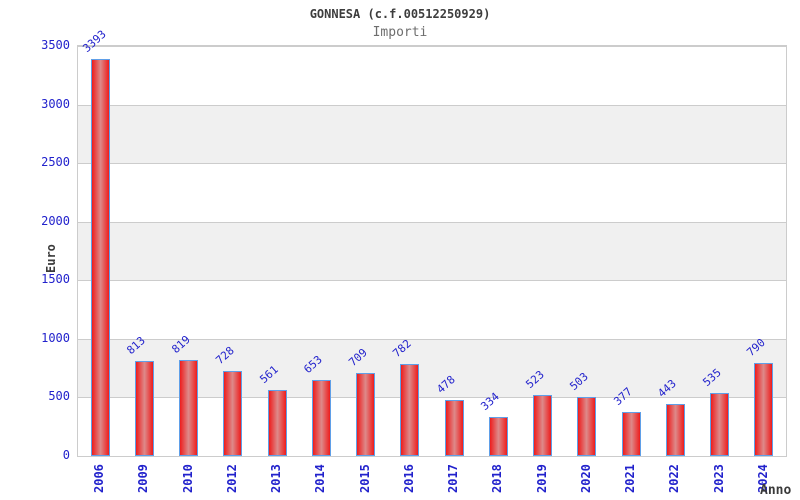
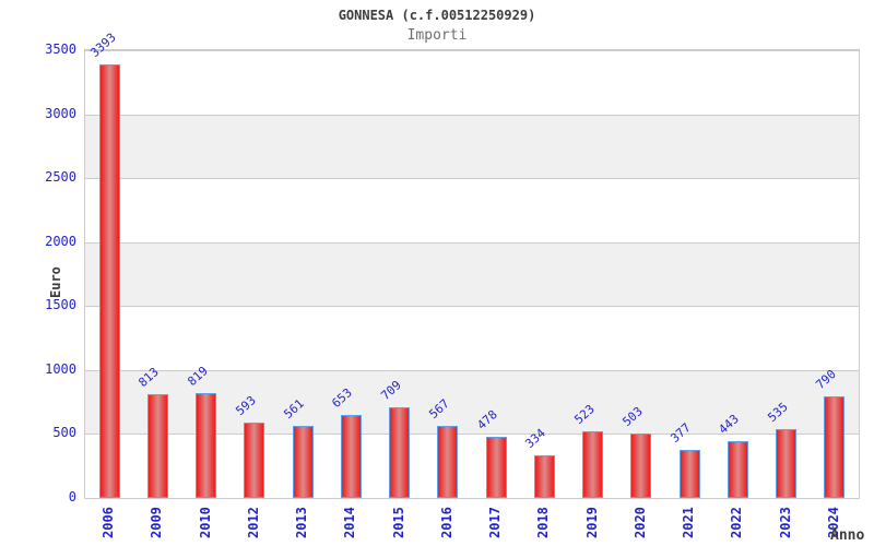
2012: 728 -> 593
2016: 782 -> 567
